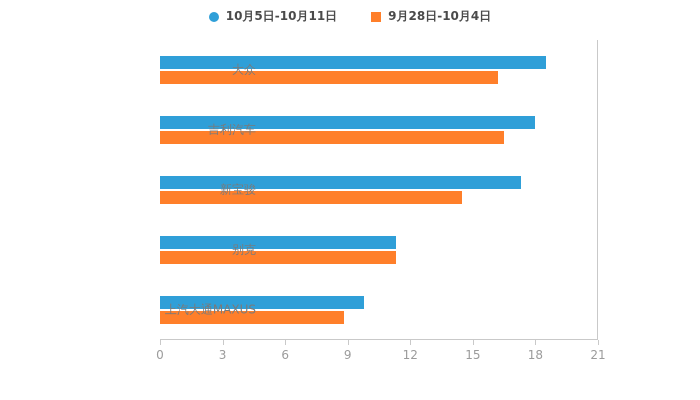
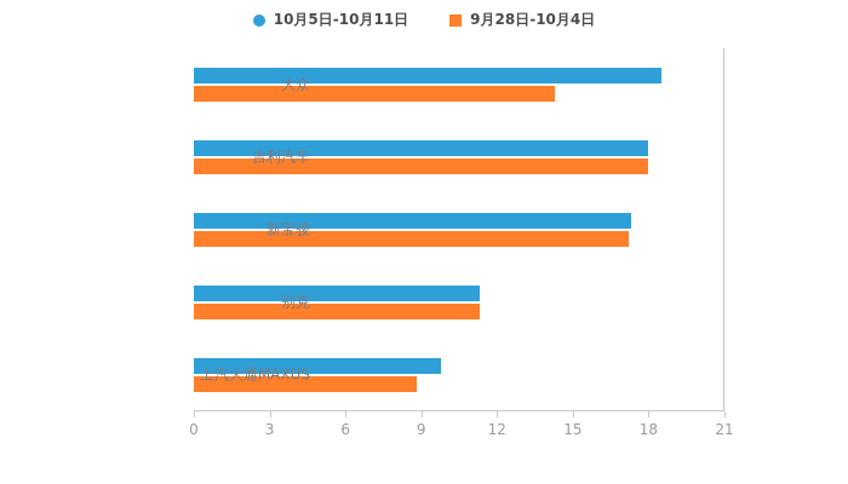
9月28日-10月4日/大众: 16.2 -> 14.3
9月28日-10月4日/吉利汽车: 16.5 -> 18.0
9月28日-10月4日/新宝骏: 14.5 -> 17.2
